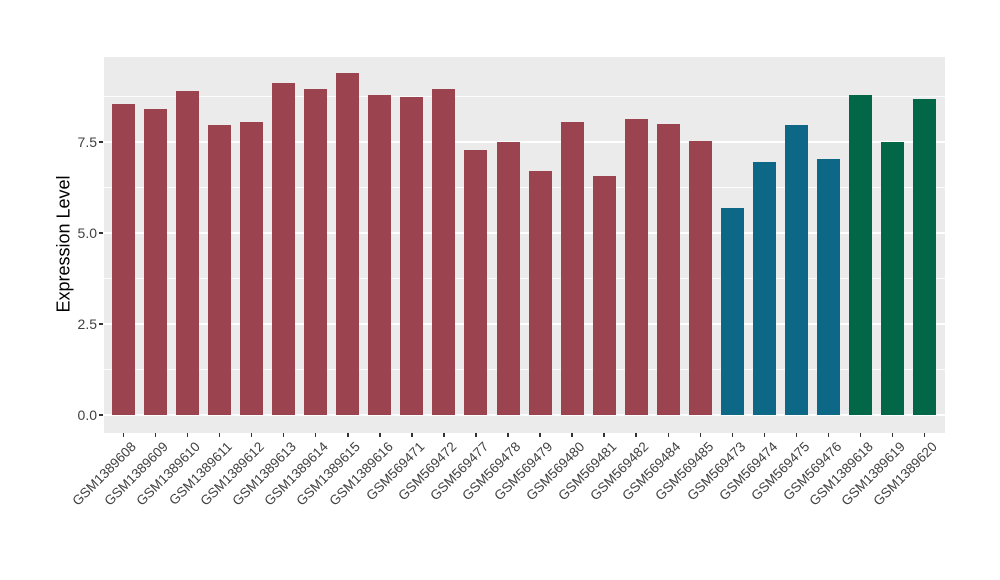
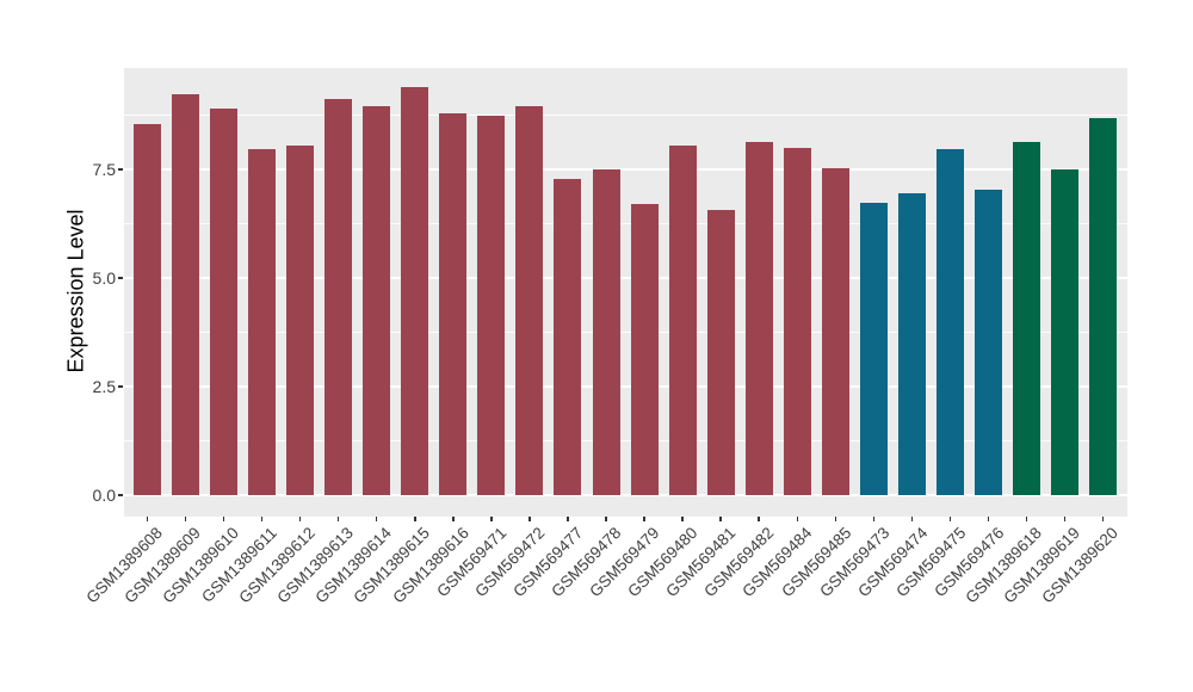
GSM1389609: 8.4 -> 9.2
GSM569473: 5.7 -> 6.7
GSM1389618: 8.8 -> 8.1
